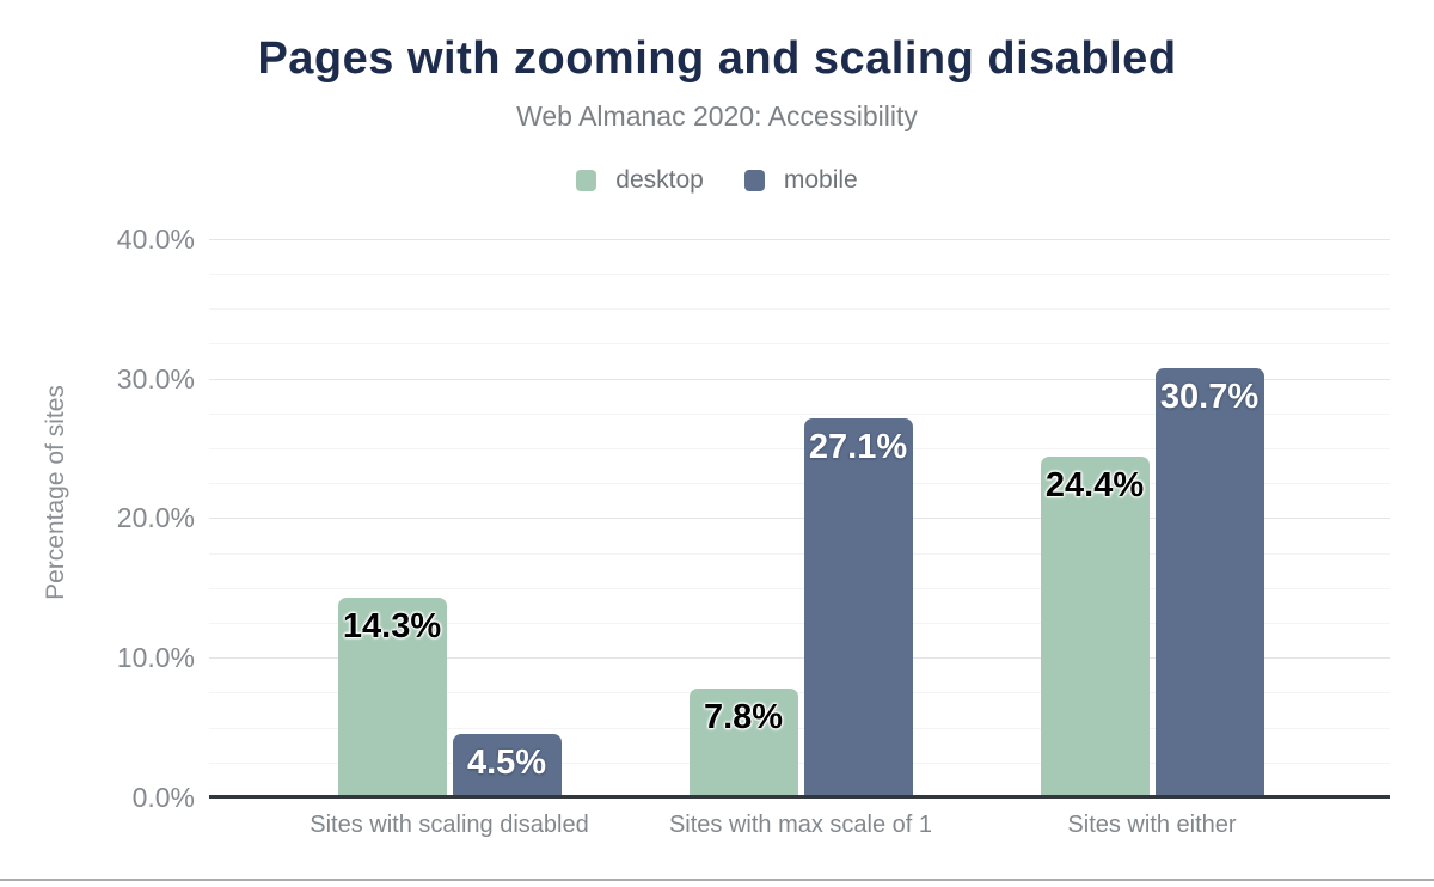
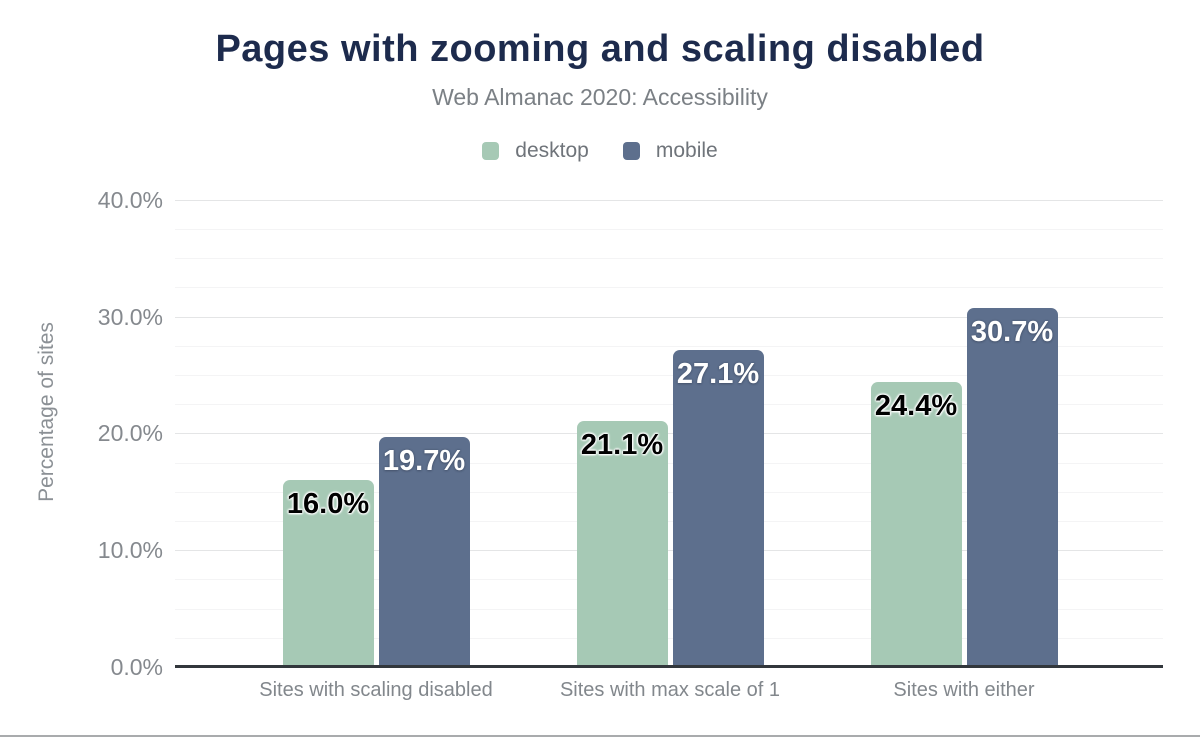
desktop/Sites with scaling disabled: 14.3% -> 16.0%
mobile/Sites with scaling disabled: 4.5% -> 19.7%
desktop/Sites with max scale of 1: 7.8% -> 21.1%
